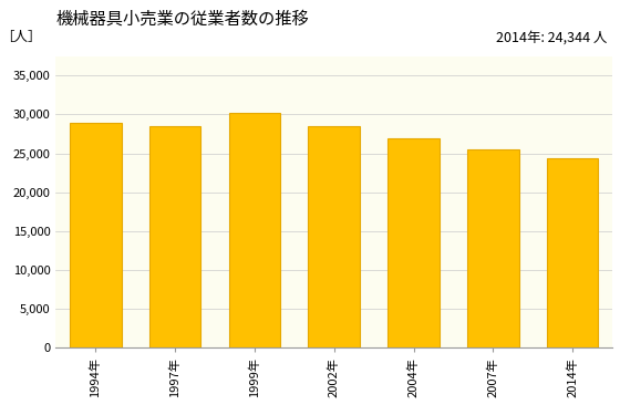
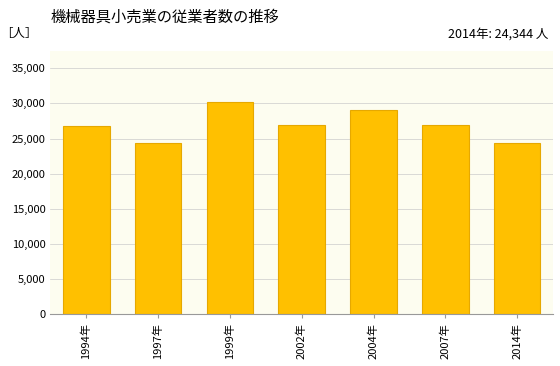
1994年: 28,900 -> 26,800
1997年: 28,500 -> 24,400
2002年: 28,500 -> 27,000
2004年: 27,000 -> 29,000
2007年: 25,500 -> 27,000
